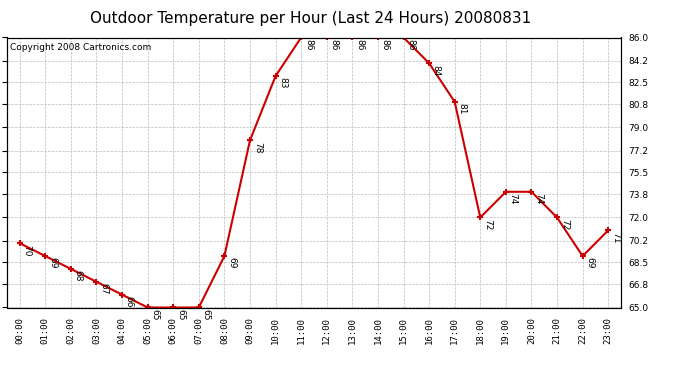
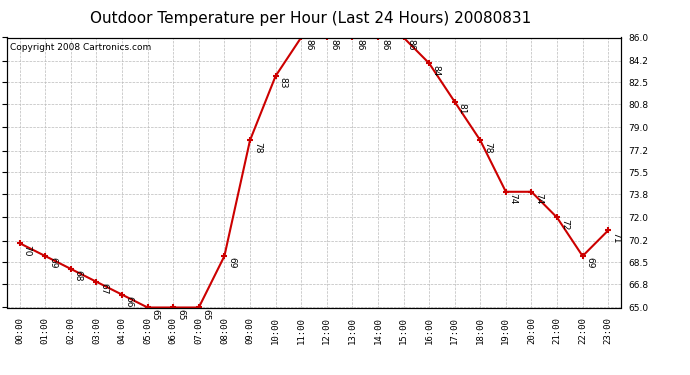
18:00: 72 -> 78
